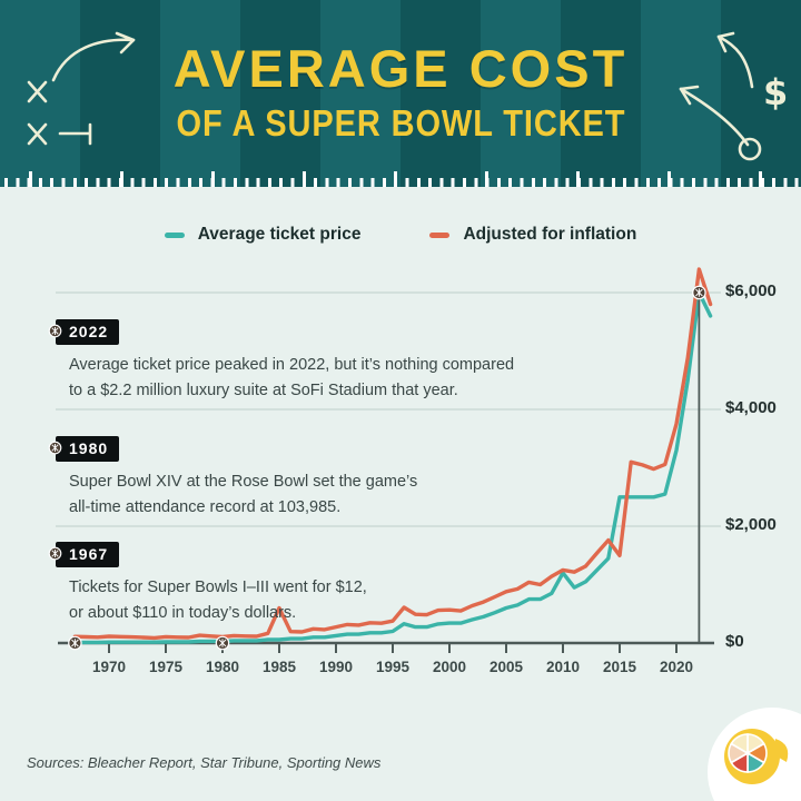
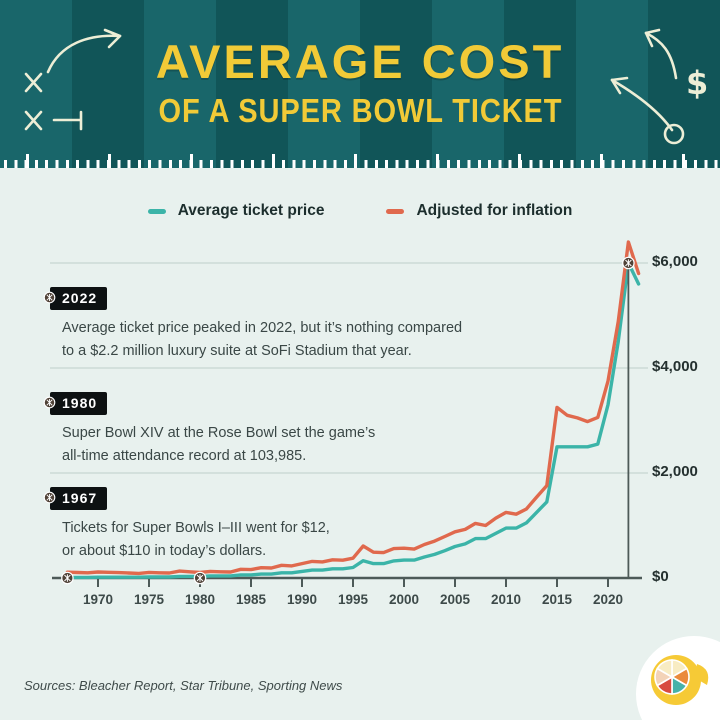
Adjusted for inflation/1985: $600 -> $200
Average ticket price/2010: $1200 -> $1000
Adjusted for inflation/2015: $1500 -> $3200
